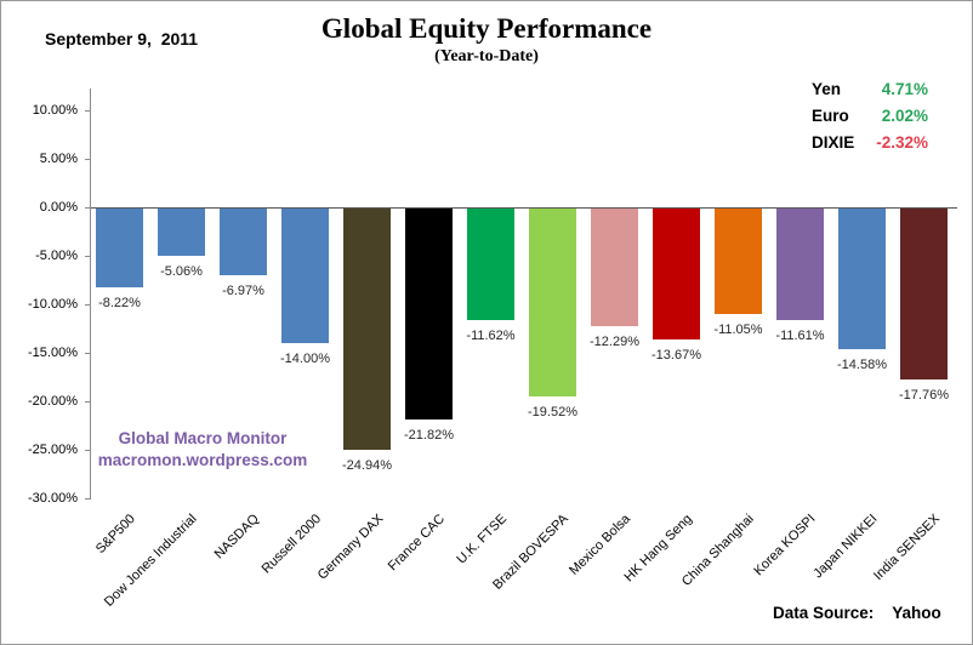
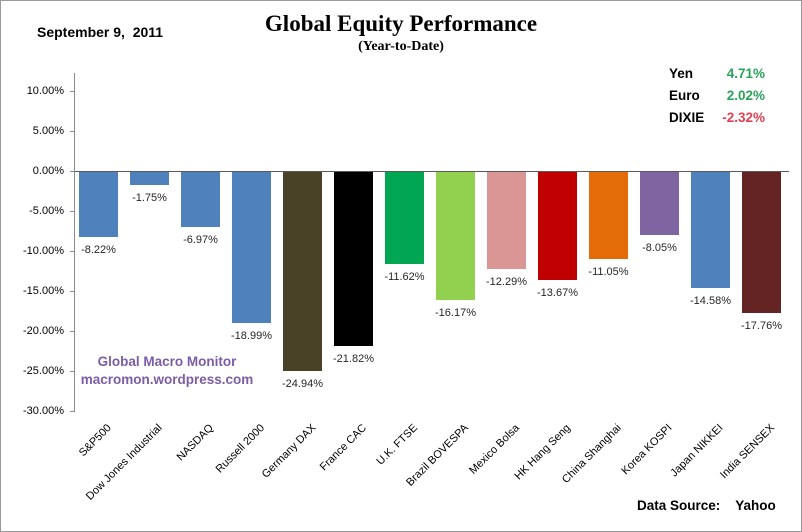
Dow Jones Industrial: -5.06% -> -1.75%
Russell 2000: -14.00% -> -18.99%
Brazil BOVESPA: -19.52% -> -16.17%
Korea KOSPI: -11.61% -> -8.05%
